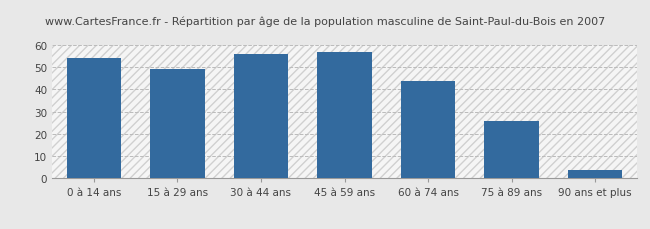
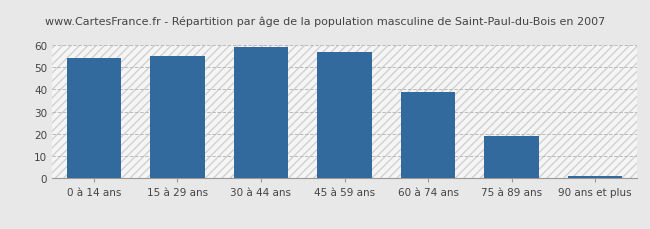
15 à 29 ans: 49 -> 55
30 à 44 ans: 56 -> 59
60 à 74 ans: 44 -> 39
75 à 89 ans: 26 -> 19
90 ans et plus: 4 -> 1
